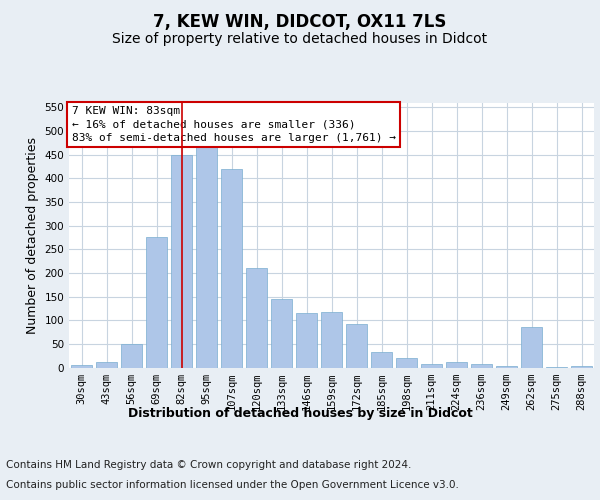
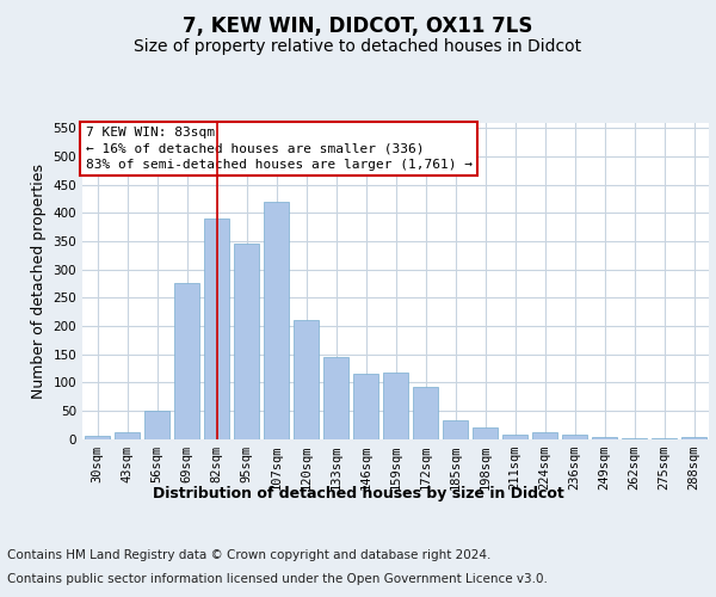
82sqm: 450 -> 390
95sqm: 470 -> 345
262sqm: 85 -> 2
